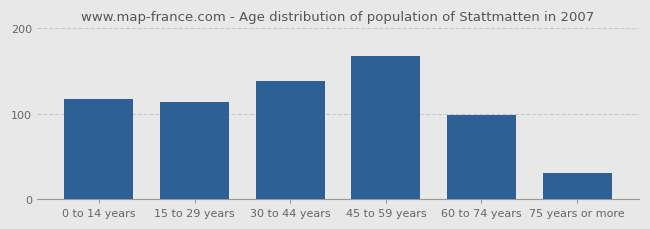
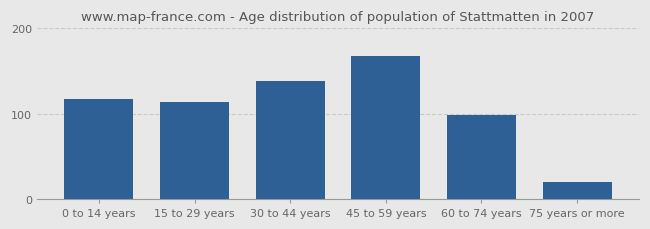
75 years or more: 30 -> 20
